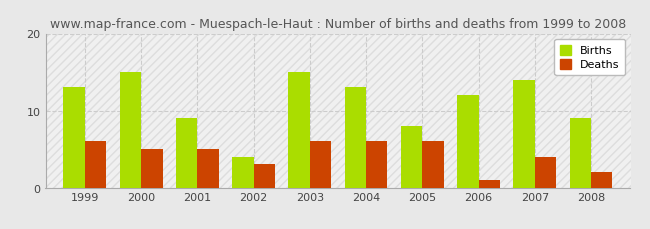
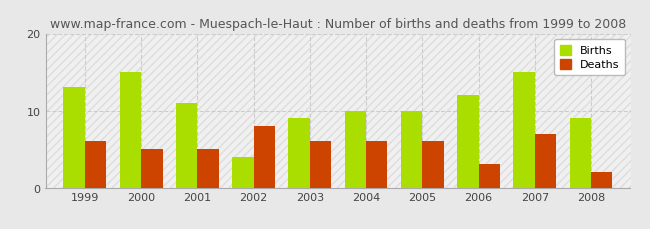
Births/2001: 9 -> 11
Deaths/2002: 3 -> 8
Births/2003: 15 -> 9
Births/2004: 13 -> 10
Births/2005: 8 -> 10
Deaths/2006: 1 -> 3
Births/2007: 14 -> 15
Deaths/2007: 4 -> 7
